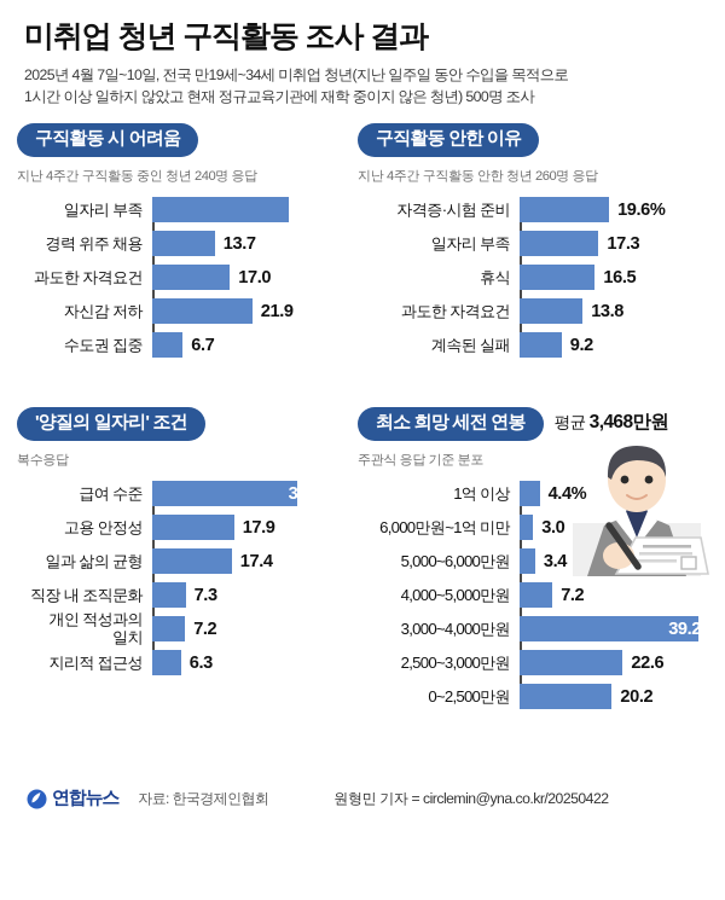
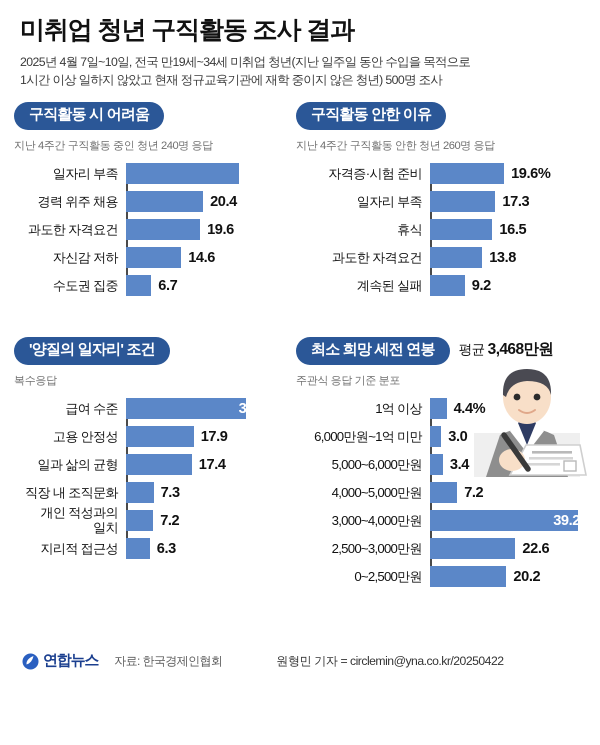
구직활동 시 어려움/경력 위주 채용: 13.7 -> 20.4
구직활동 시 어려움/과도한 자격요건: 17.0 -> 19.6
구직활동 시 어려움/자신감 저하: 21.9 -> 14.6
